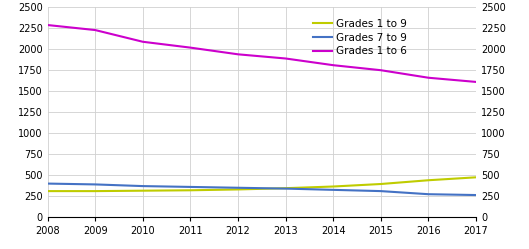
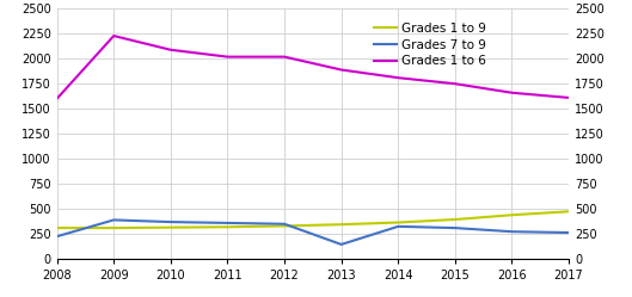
Grades 7 to 9/2008: 400 -> 220
Grades 1 to 6/2008: 2290 -> 1600
Grades 1 to 6/2012: 1940 -> 2020
Grades 7 to 9/2013: 340 -> 140
